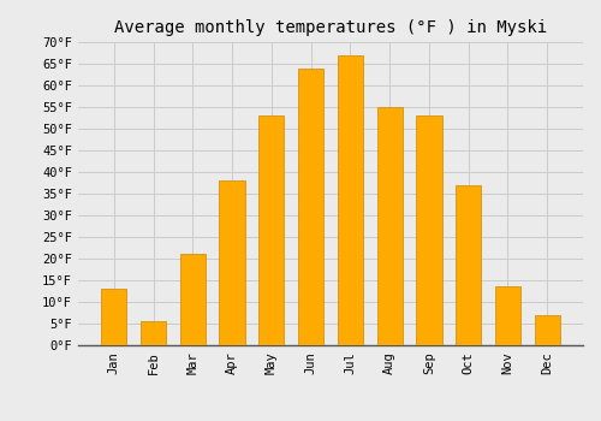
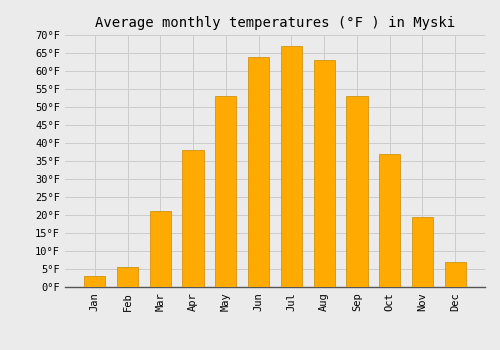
Jan: 13.0°F -> 3.0°F
Aug: 55.0°F -> 63.0°F
Nov: 13.5°F -> 19.5°F
